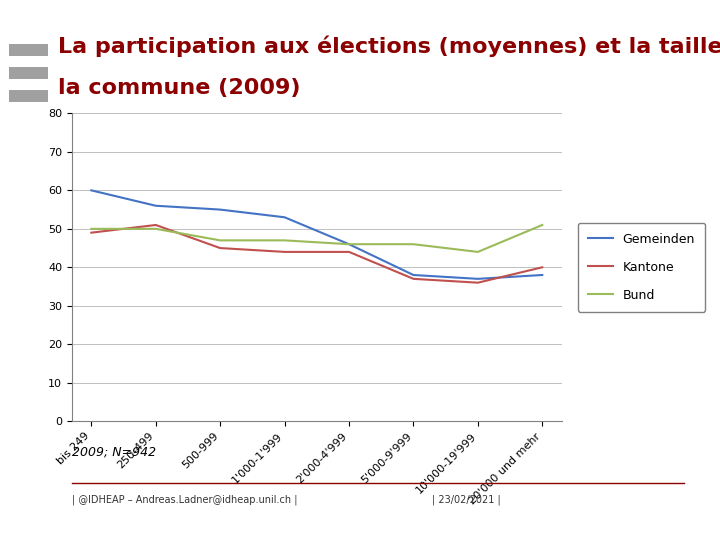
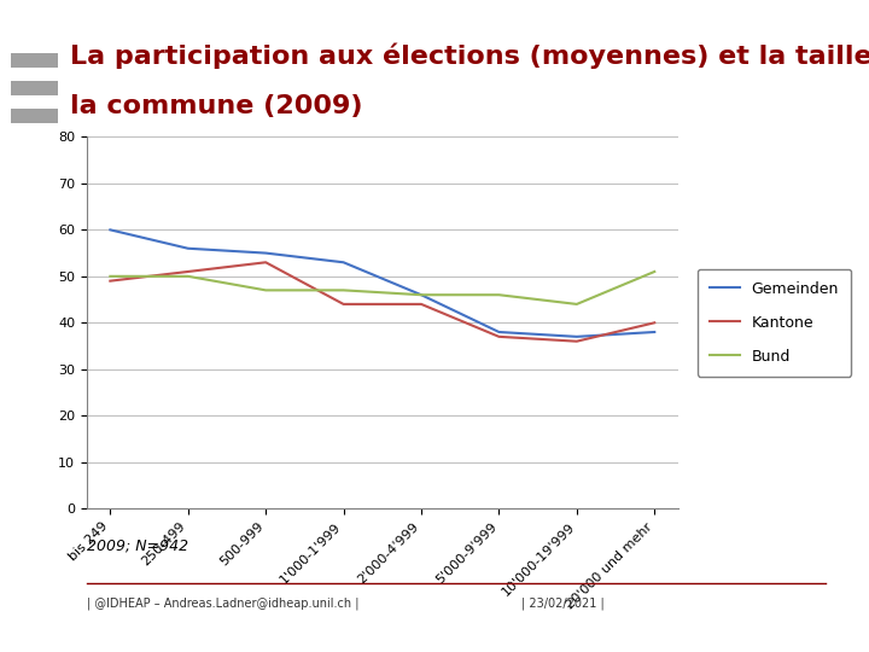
Kantone/500-999: 45 -> 53
